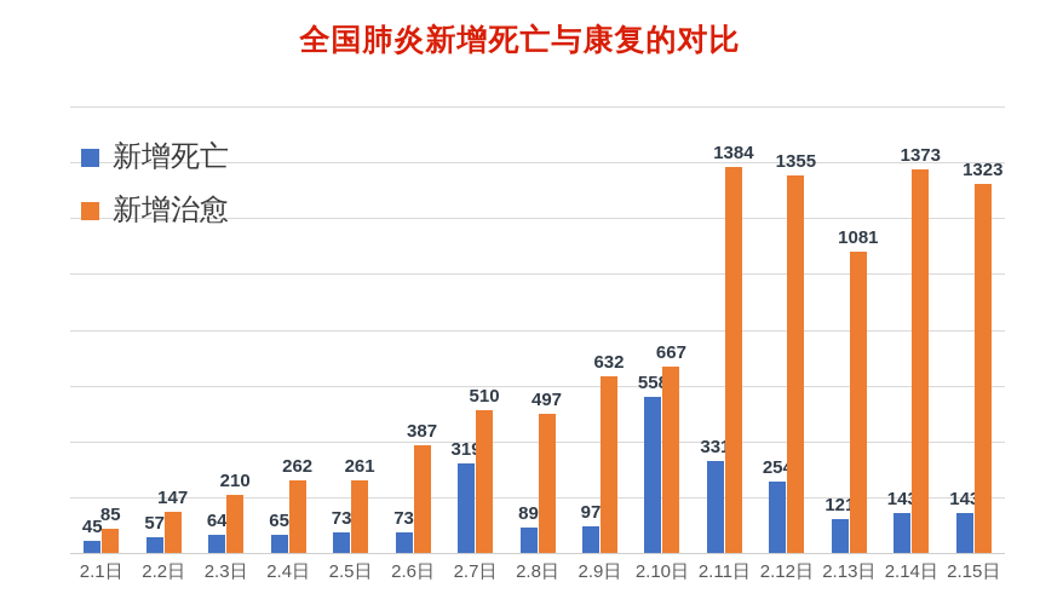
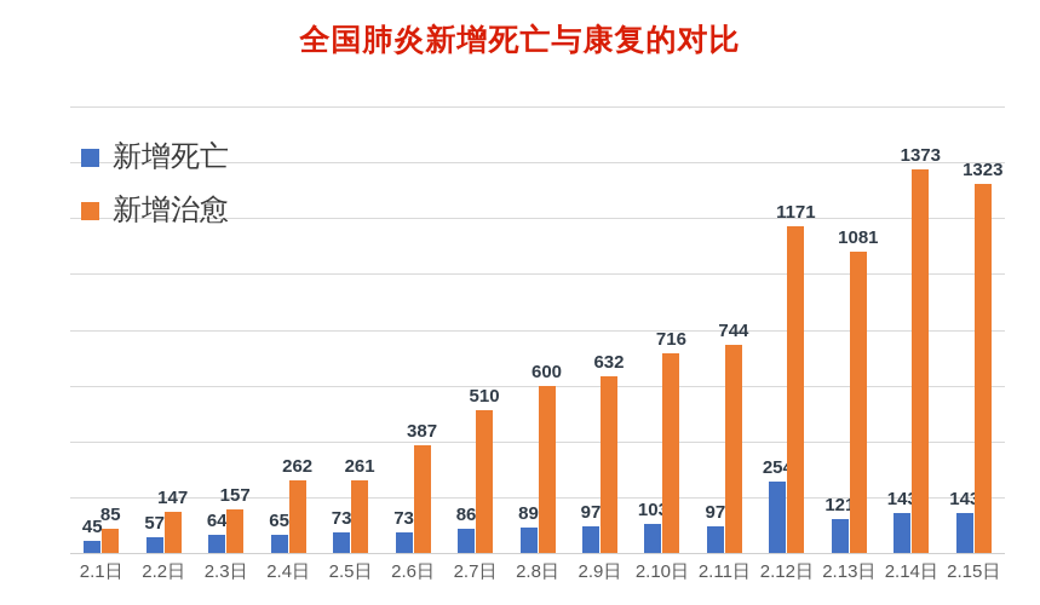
新增治愈/2.3日: 210 -> 157
新增死亡/2.7日: 319 -> 86
新增治愈/2.8日: 497 -> 600
新增死亡/2.10日: 558 -> 103
新增治愈/2.10日: 667 -> 716
新增死亡/2.11日: 331 -> 97
新增治愈/2.11日: 1384 -> 744
新增治愈/2.12日: 1355 -> 1171
